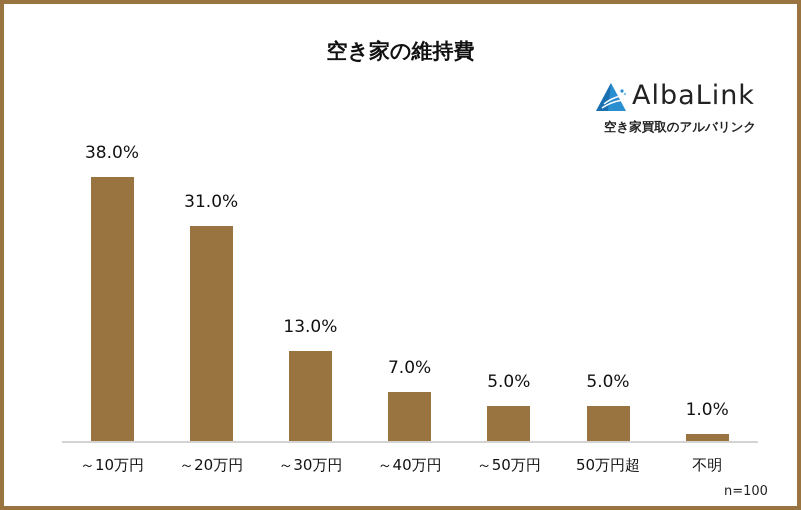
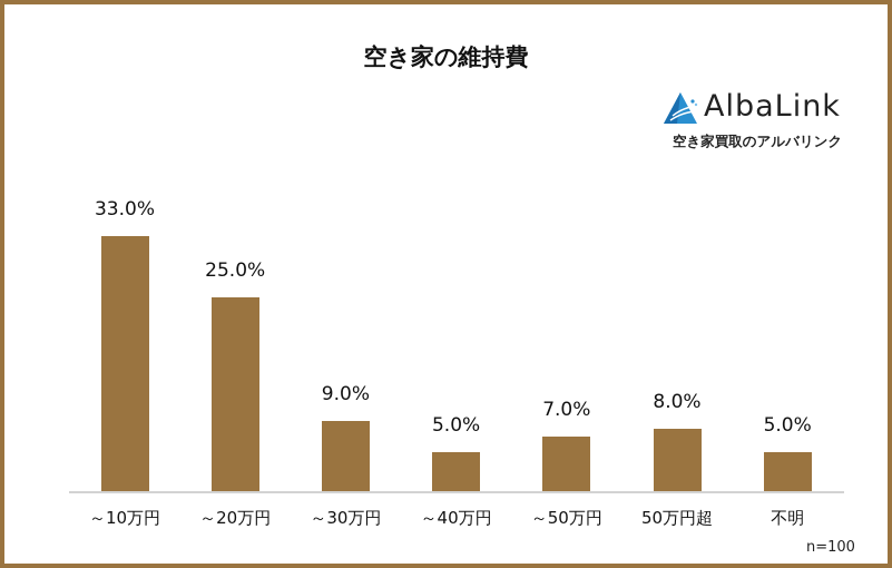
～10万円: 38.0% -> 33.0%
～20万円: 31.0% -> 25.0%
～30万円: 13.0% -> 9.0%
～40万円: 7.0% -> 5.0%
～50万円: 5.0% -> 7.0%
50万円超: 5.0% -> 8.0%
不明: 1.0% -> 5.0%
